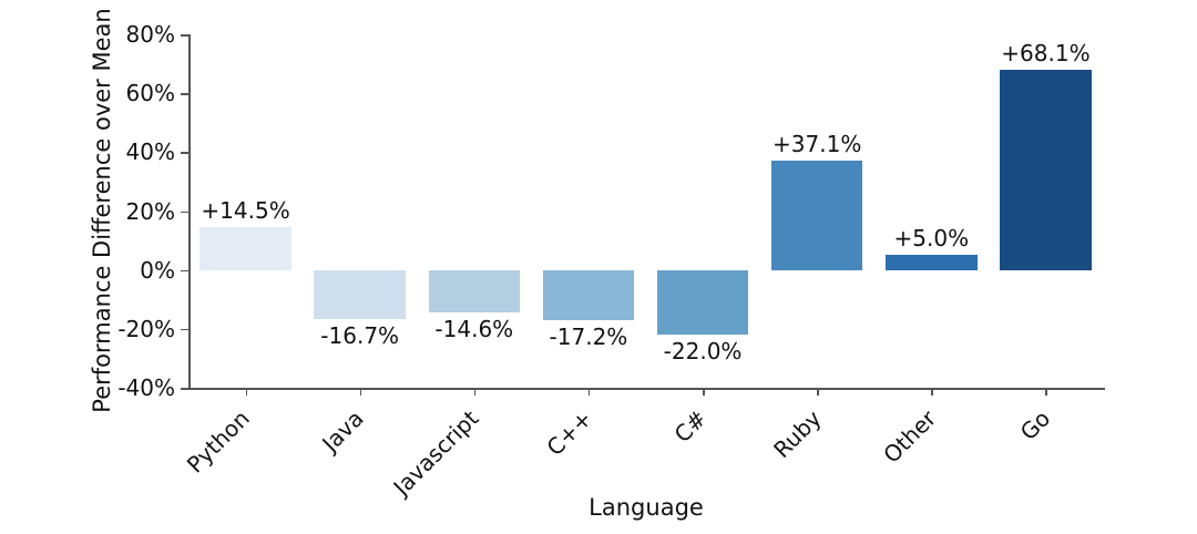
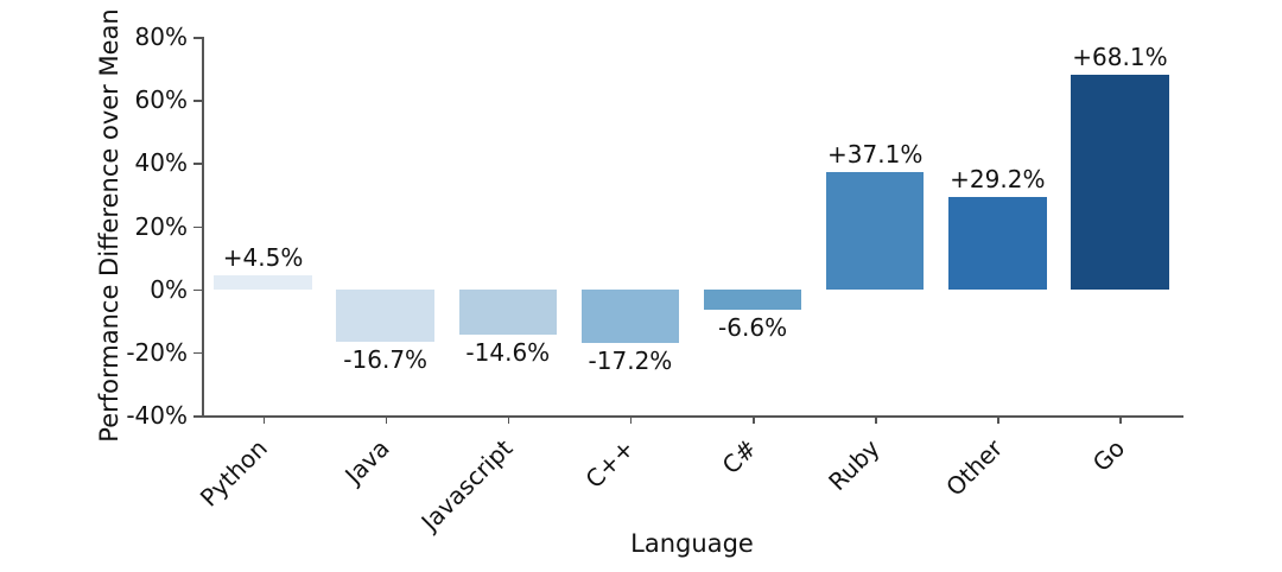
Python: +14.5% -> +4.5%
C#: -22.0% -> -6.6%
Other: +5.0% -> +29.2%
